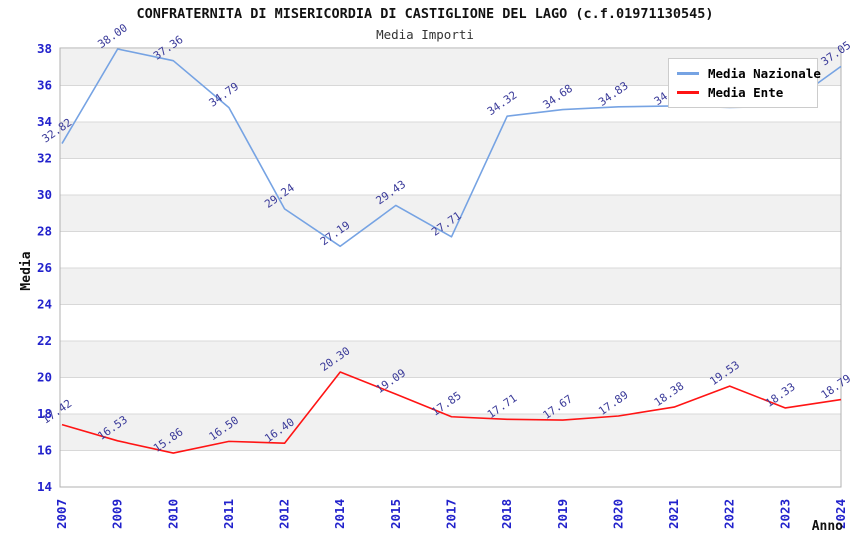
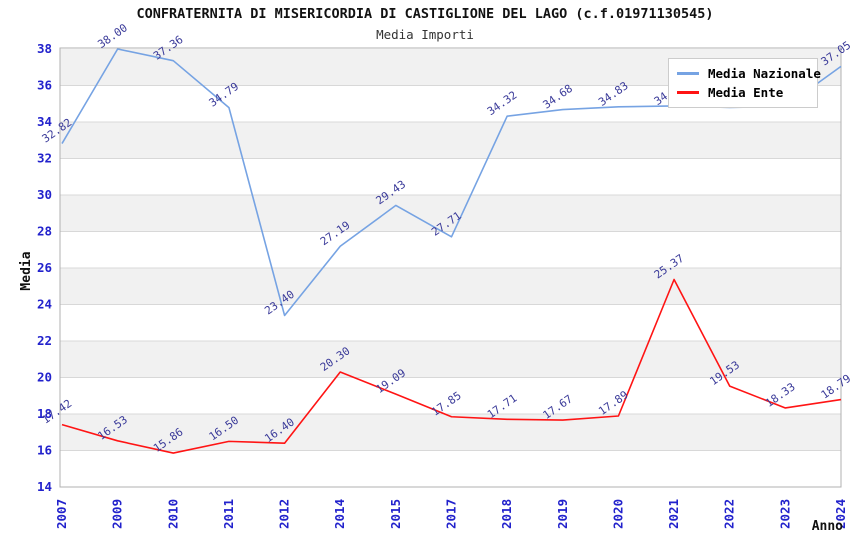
Media Nazionale/2012: 29.24 -> 23.40
Media Ente/2021: 18.38 -> 25.37
